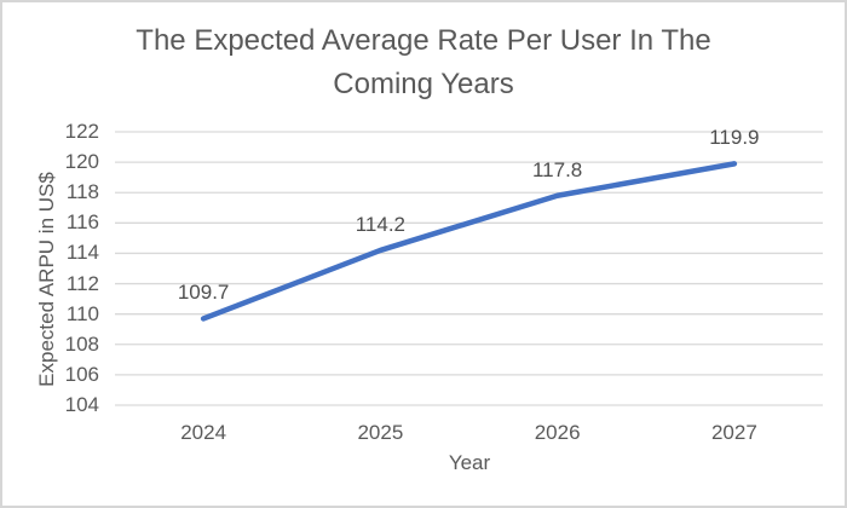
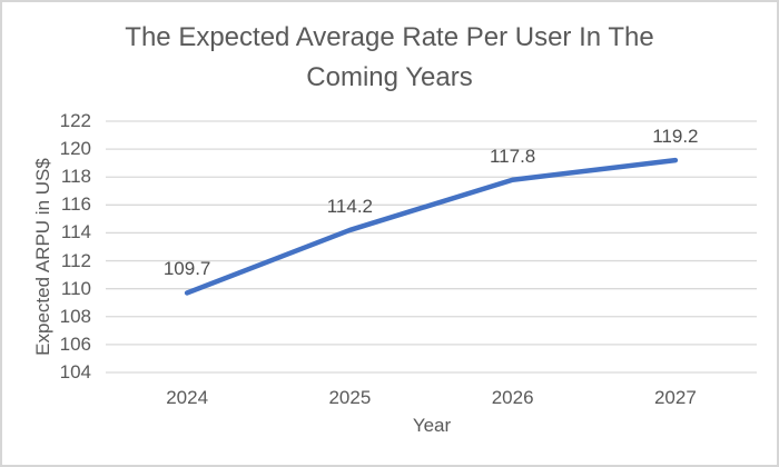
2027: 119.9 -> 119.2
